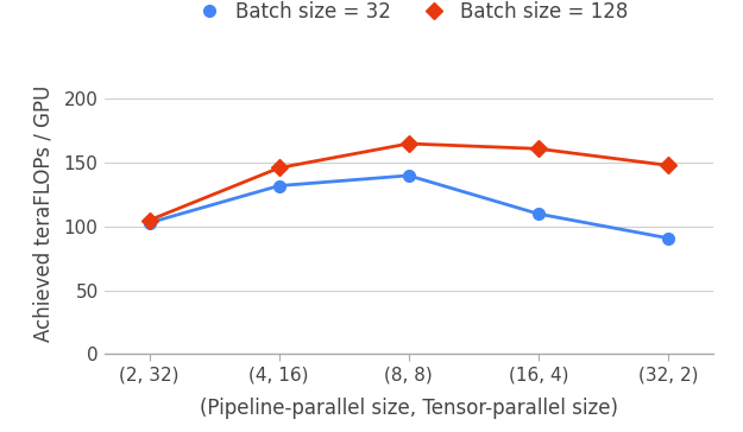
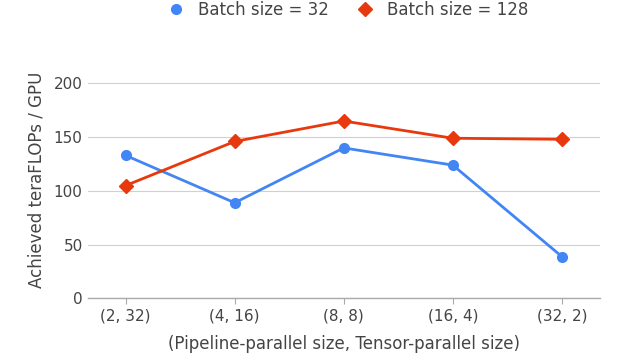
Batch size = 32/(2, 32): 103 -> 133
Batch size = 32/(4, 16): 132 -> 89
Batch size = 32/(16, 4): 110 -> 124
Batch size = 128/(16, 4): 161 -> 149
Batch size = 32/(32, 2): 91 -> 39
